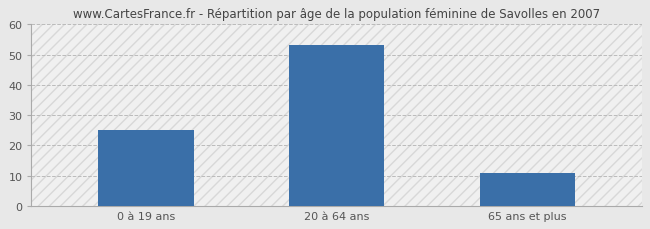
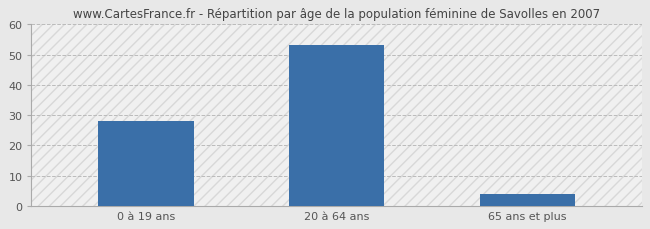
0 à 19 ans: 25 -> 28
65 ans et plus: 11 -> 4
